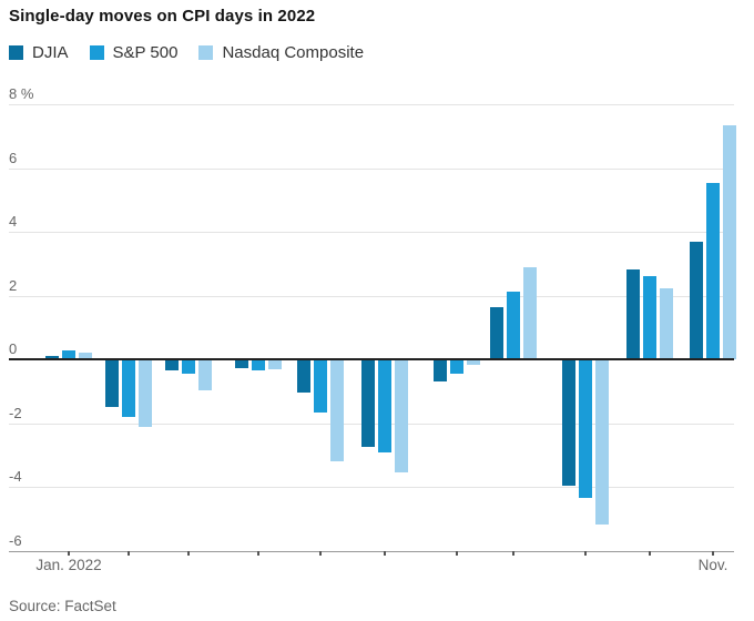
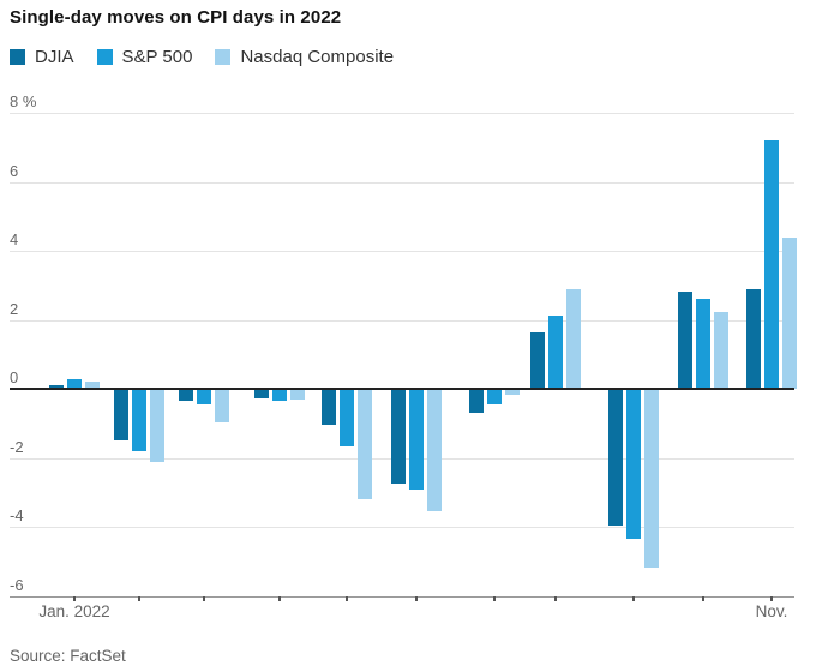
DJIA/Nov.: 3.7% -> 2.9%
S&P 500/Nov.: 5.5% -> 7.2%
Nasdaq Composite/Nov.: 7.3% -> 4.4%
